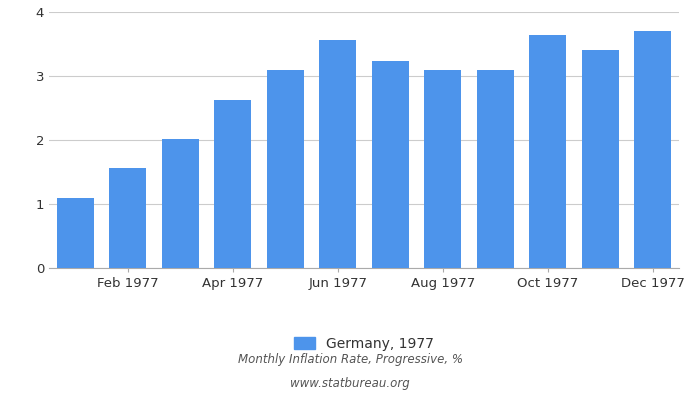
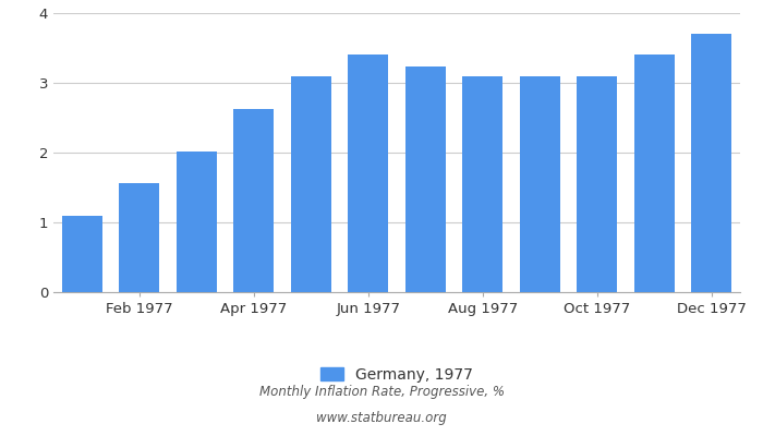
Jun 1977: 3.56 -> 3.40
Oct 1977: 3.64 -> 3.10
